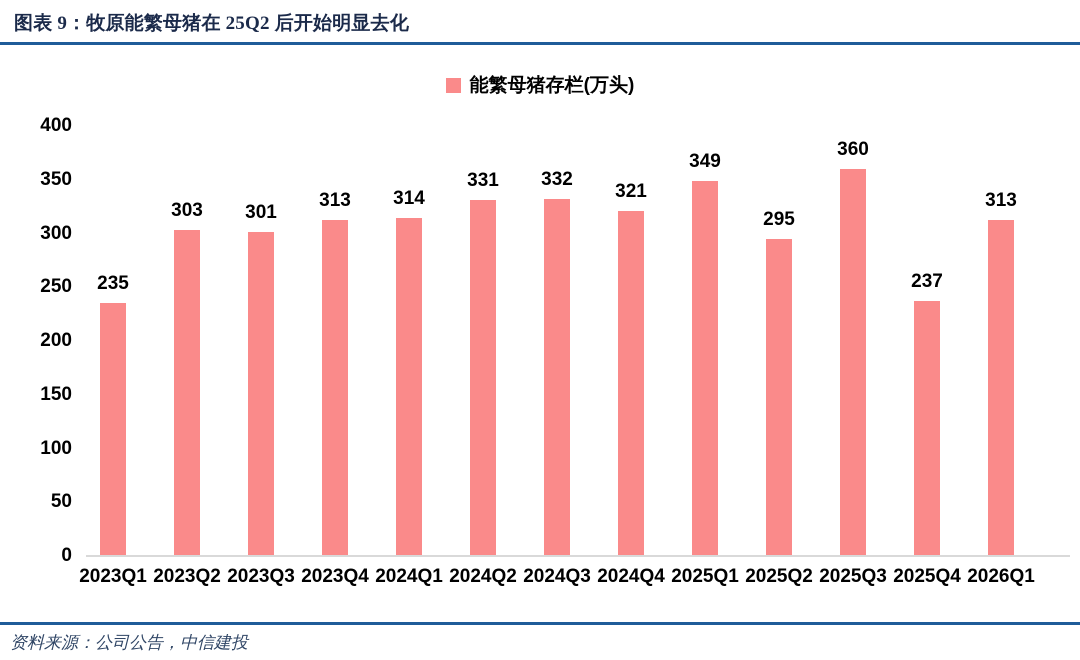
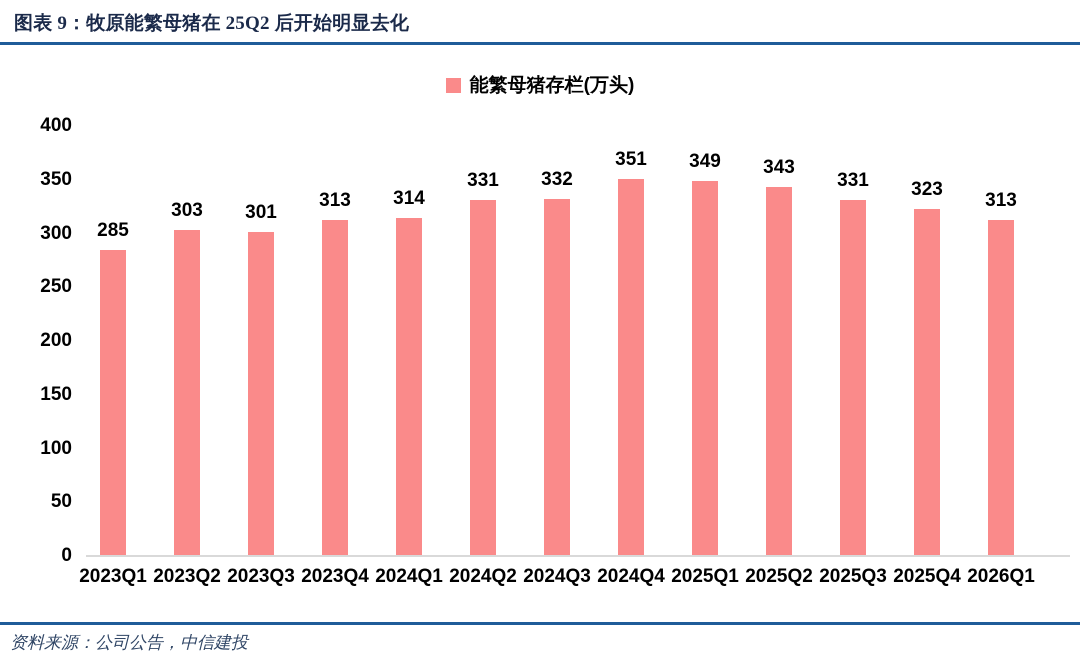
2023Q1: 235 -> 285
2024Q4: 321 -> 351
2025Q2: 295 -> 343
2025Q3: 360 -> 331
2025Q4: 237 -> 323
